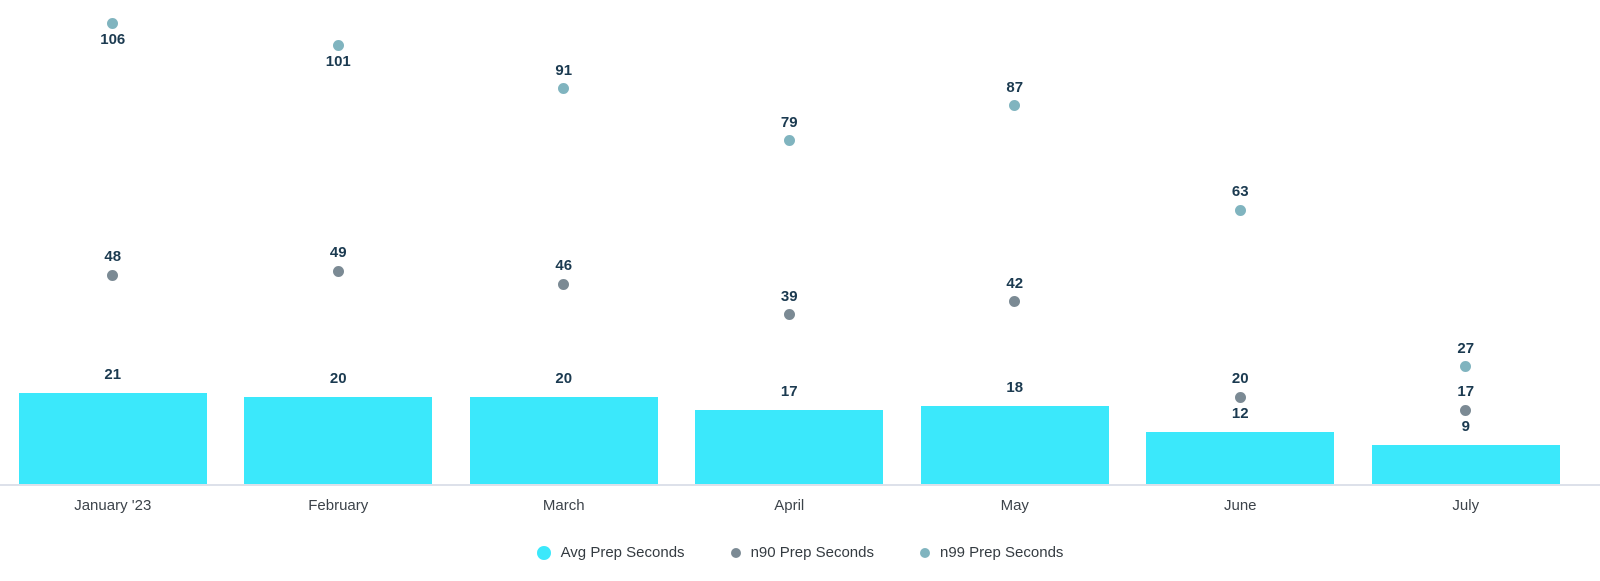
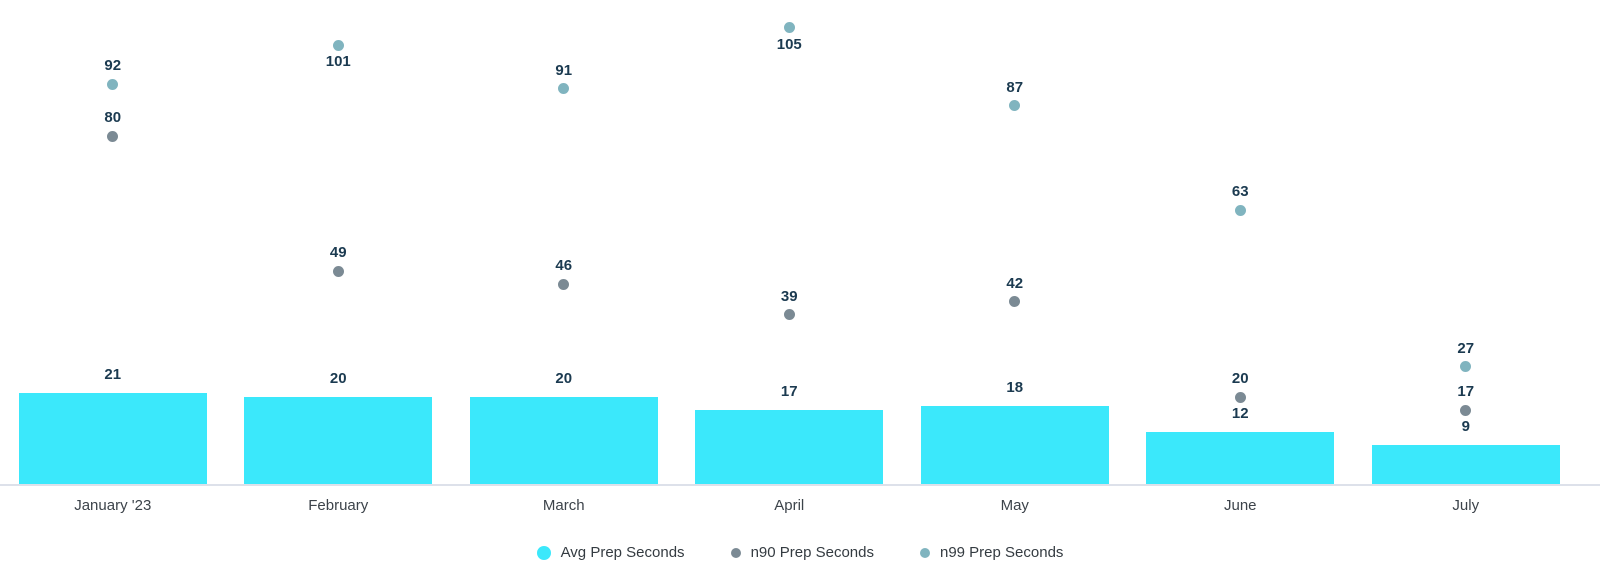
n90 Prep Seconds/January '23: 48 -> 80
n99 Prep Seconds/January '23: 106 -> 92
n99 Prep Seconds/April: 79 -> 105
